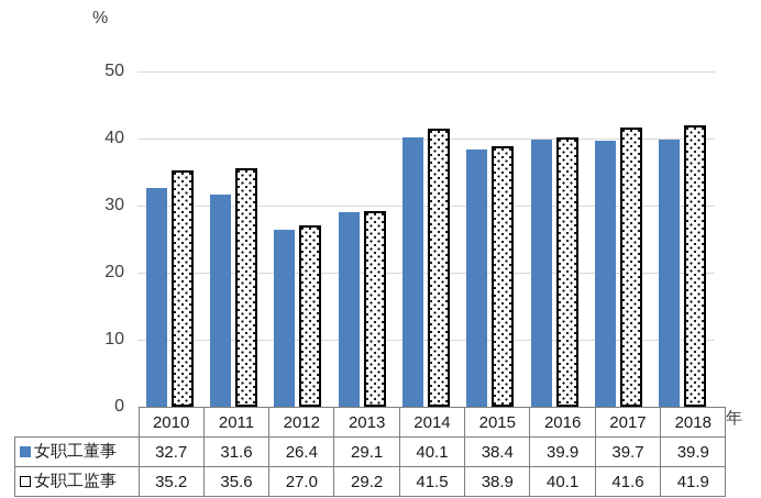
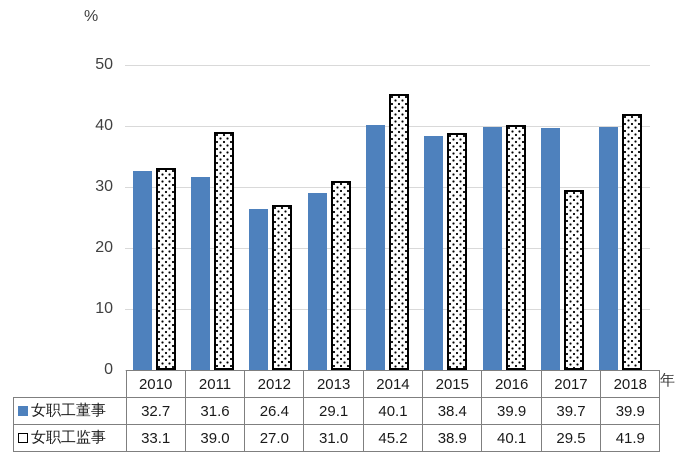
女职工监事/2010: 35.2 -> 33.1
女职工监事/2011: 35.6 -> 39.0
女职工监事/2013: 29.2 -> 31.0
女职工监事/2014: 41.5 -> 45.2
女职工监事/2017: 41.6 -> 29.5
